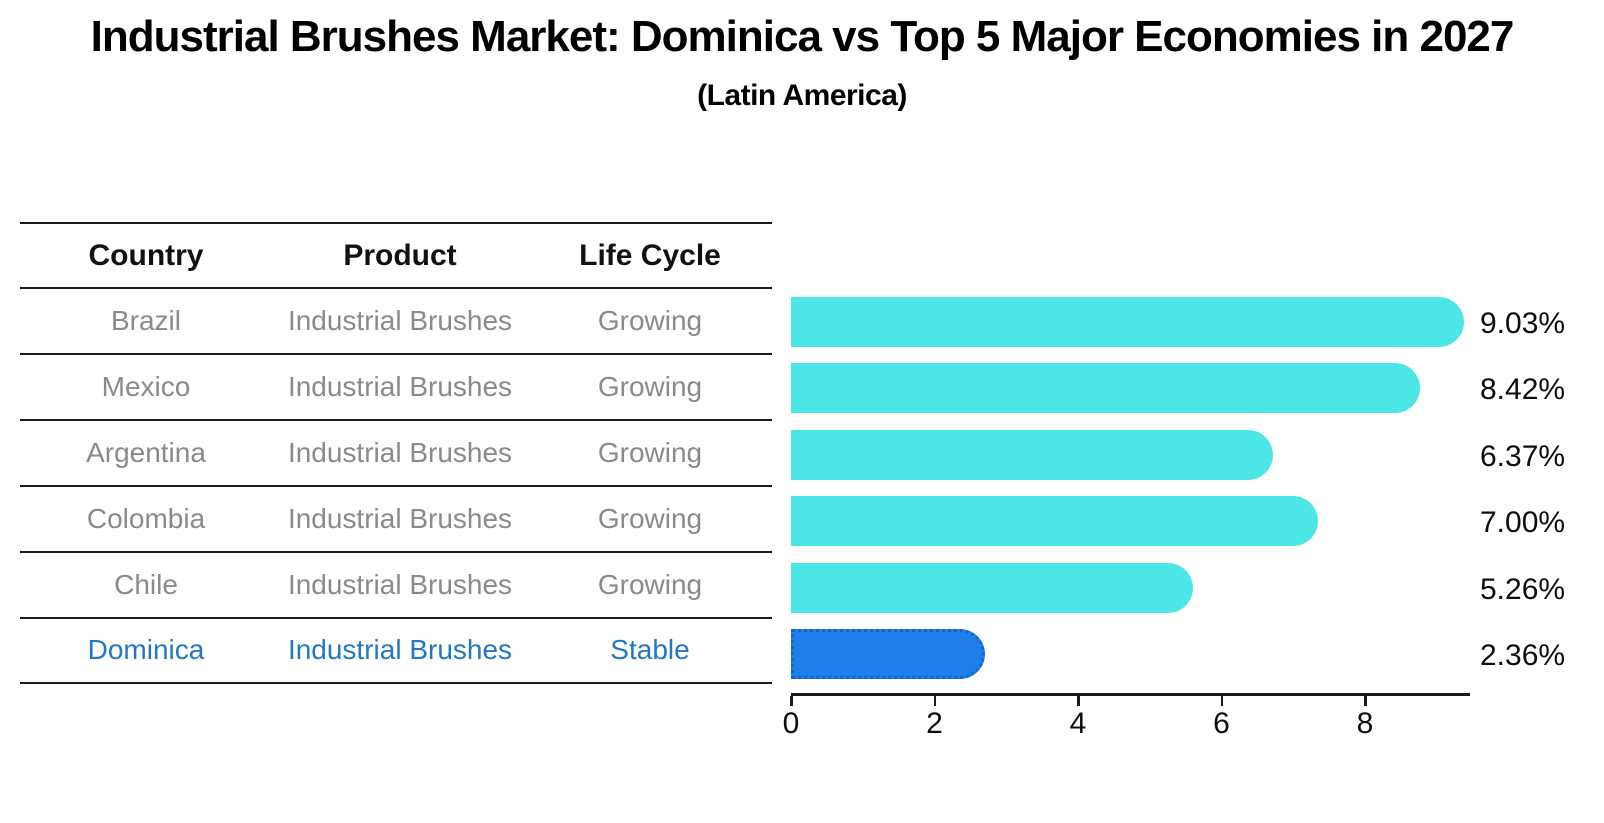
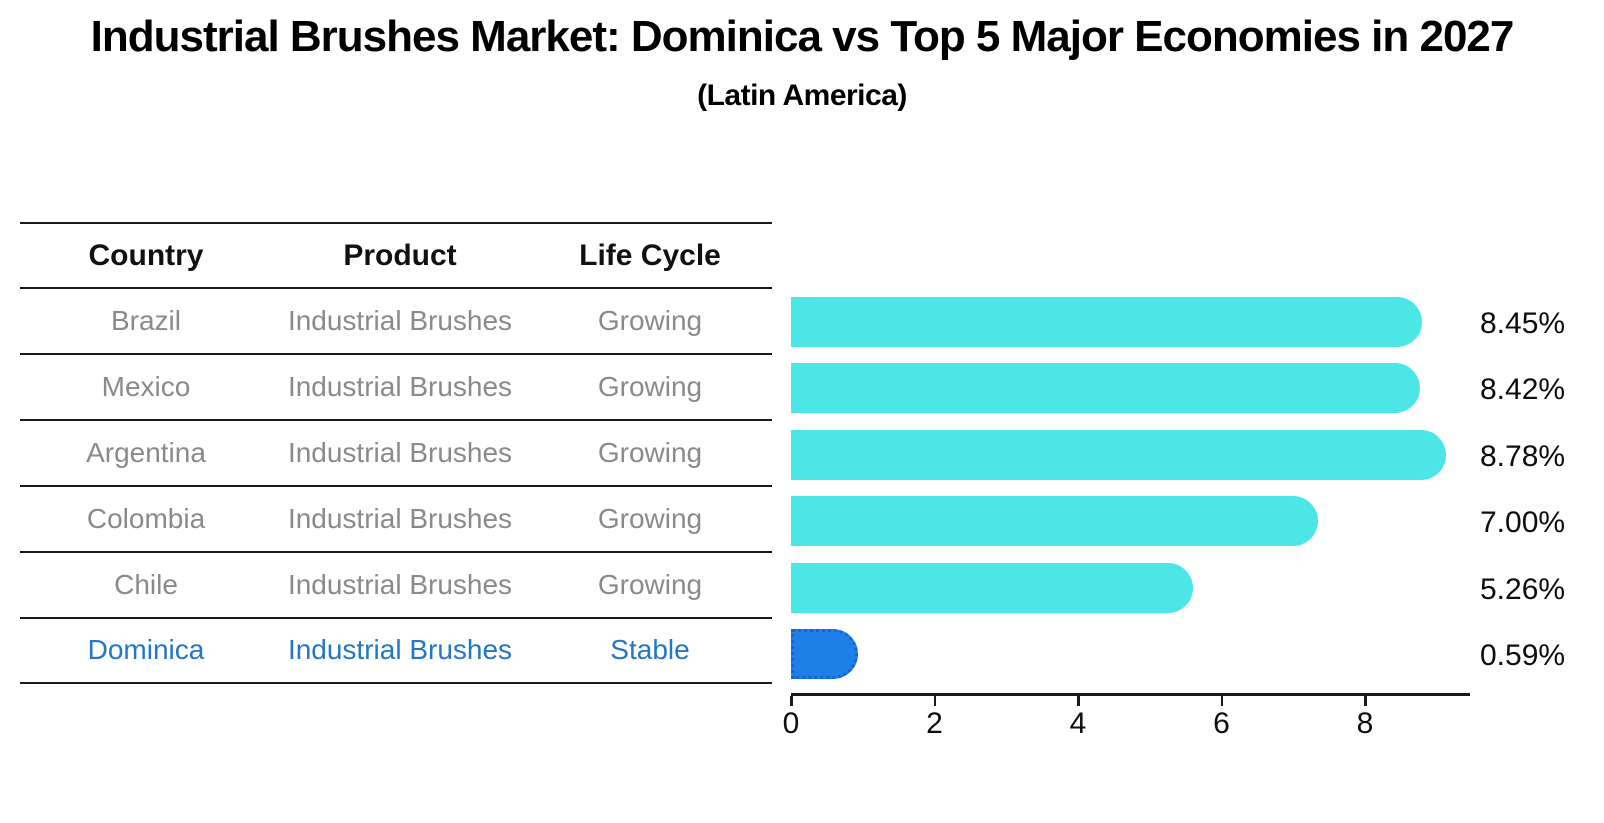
Brazil: 9.03% -> 8.45%
Argentina: 6.37% -> 8.78%
Dominica: 2.36% -> 0.59%
